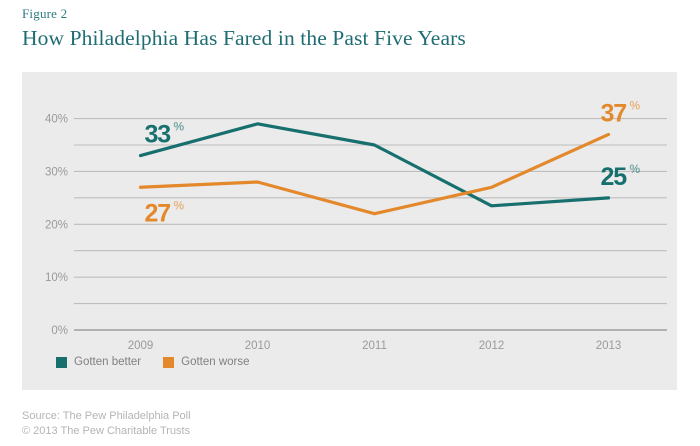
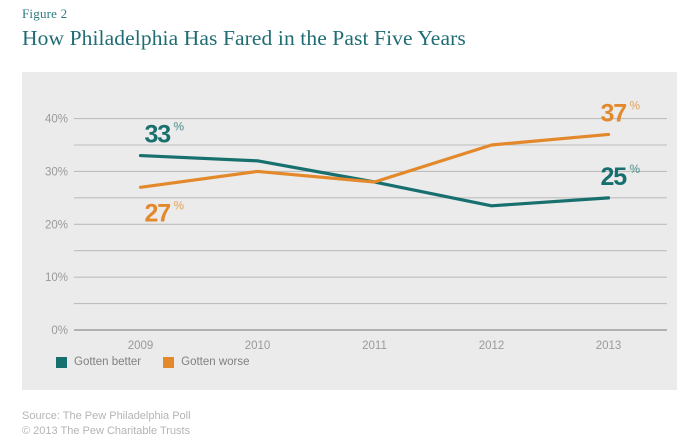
Gotten better/2010: 39% -> 32%
Gotten worse/2010: 28% -> 30%
Gotten better/2011: 35% -> 28%
Gotten worse/2011: 22% -> 28%
Gotten worse/2012: 27% -> 35%
